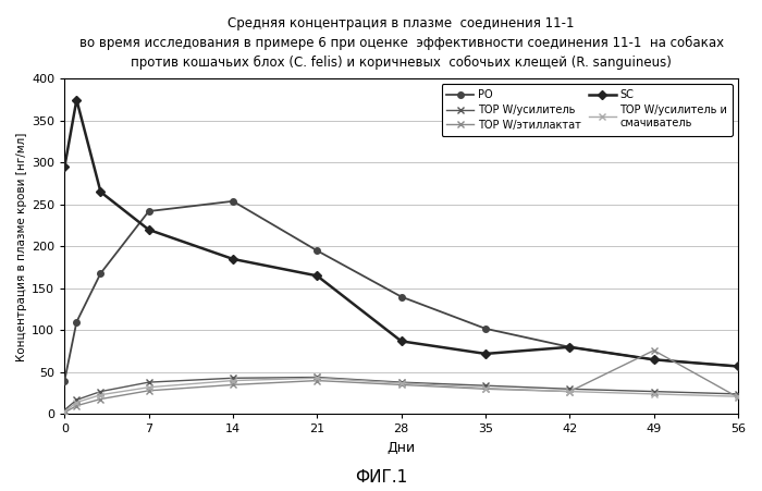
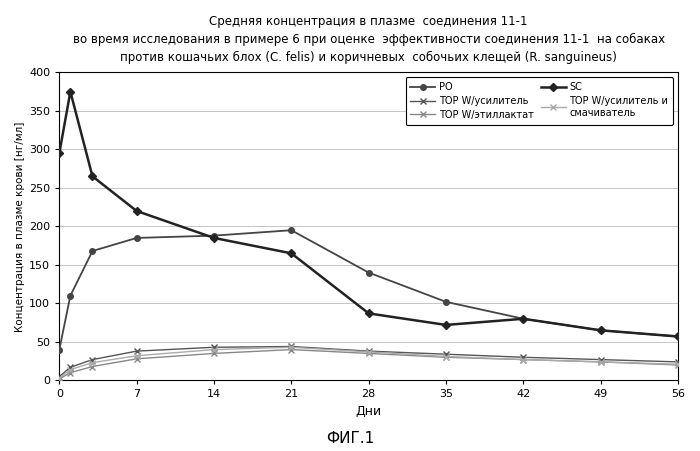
PO/7: 242 -> 185
PO/14: 254 -> 188
TOP W/этиллактат/49: 76 -> 24
